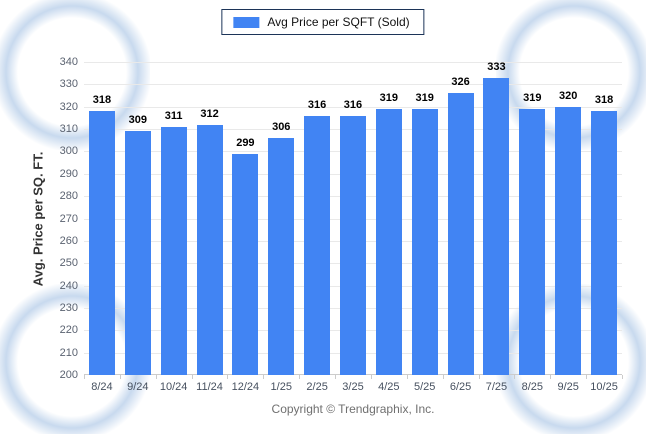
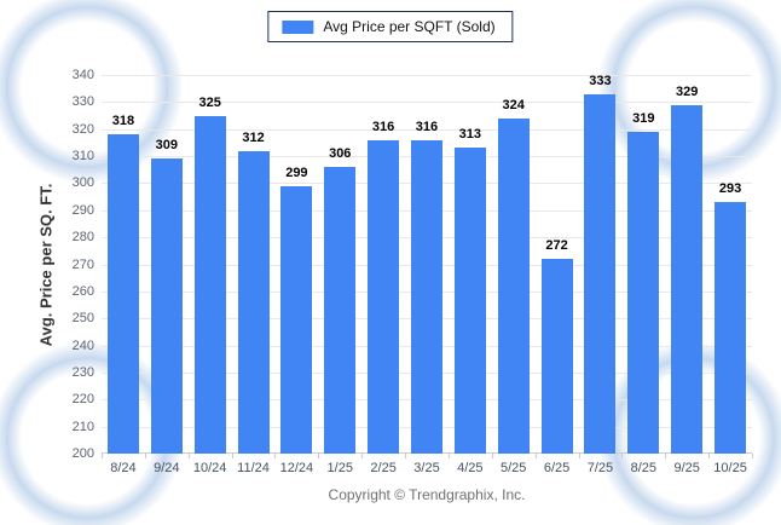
10/24: 311 -> 325
4/25: 319 -> 313
5/25: 319 -> 324
6/25: 326 -> 272
9/25: 320 -> 329
10/25: 318 -> 293
